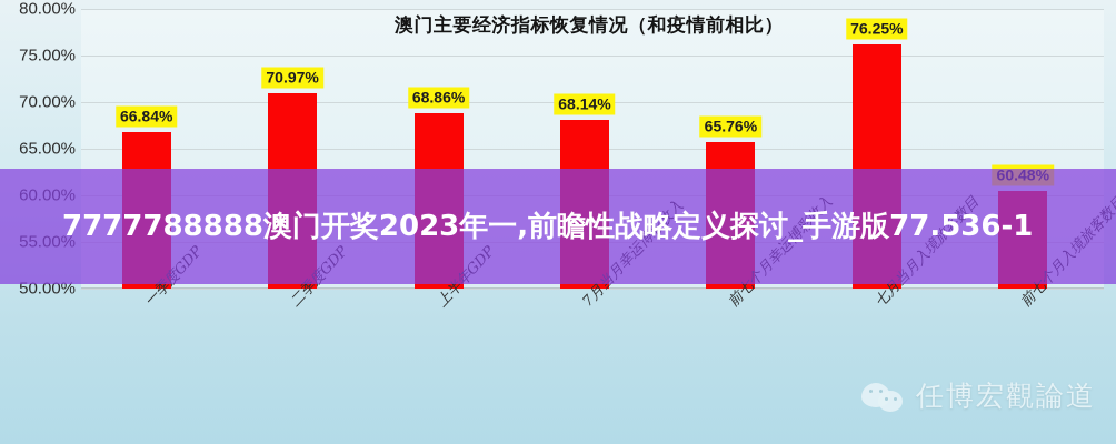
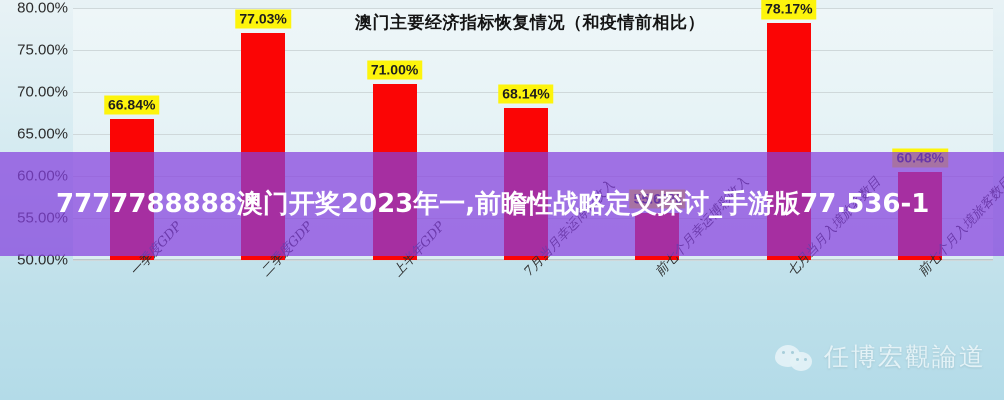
二季度GDP: 70.97% -> 77.03%
上半年GDP: 68.86% -> 71.00%
前七个月幸运博彩收入: 65.76% -> 55.65%
七月当月入境旅客数目: 76.25% -> 78.17%
